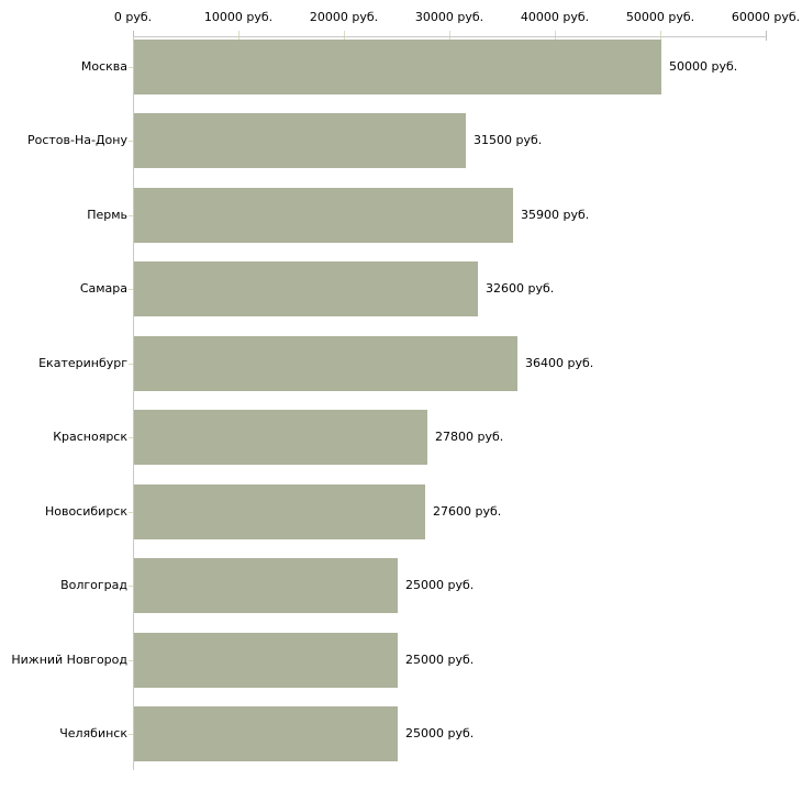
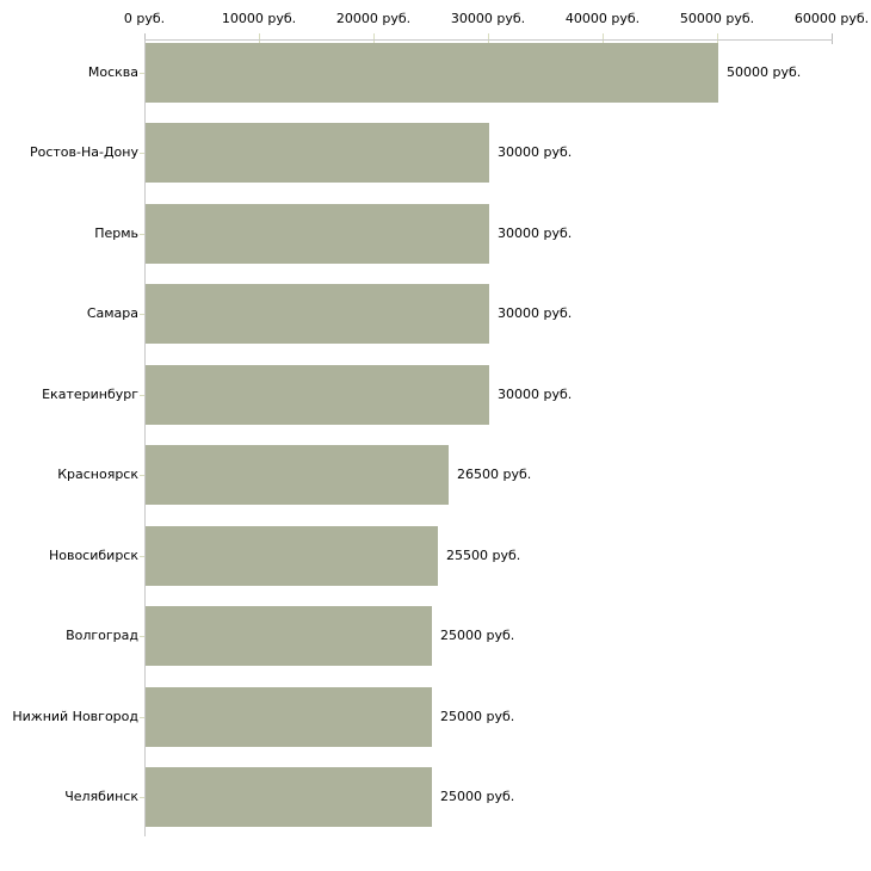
Ростов-На-Дону: 31500 -> 30000
Пермь: 35900 -> 30000
Самара: 32600 -> 30000
Екатеринбург: 36400 -> 30000
Красноярск: 27800 -> 26500
Новосибирск: 27600 -> 25500
